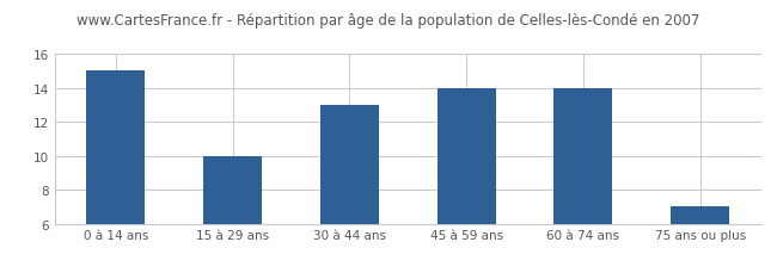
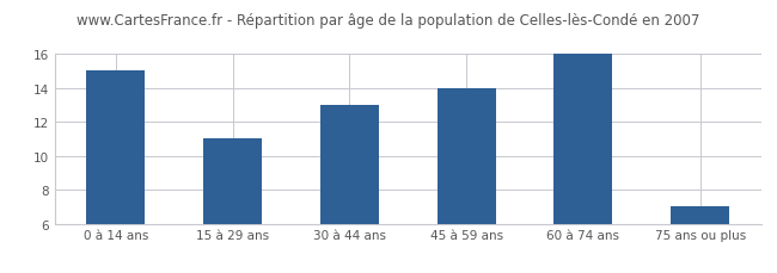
15 à 29 ans: 10 -> 11
60 à 74 ans: 14 -> 16
